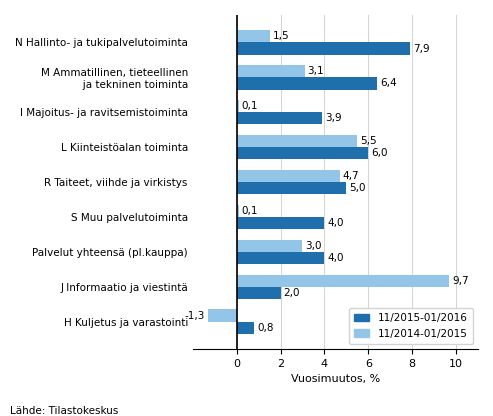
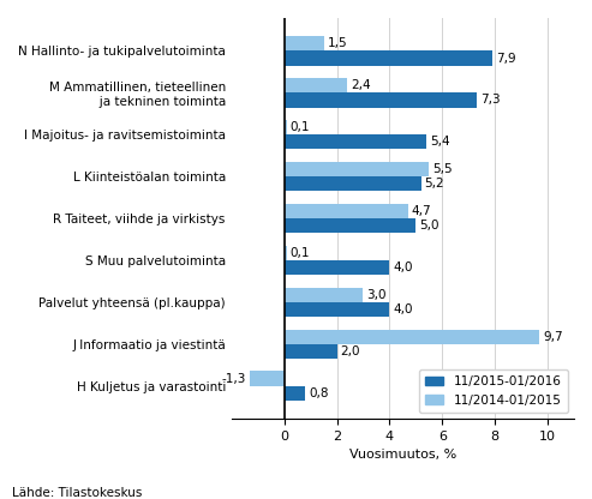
11/2014-01/2015/M Ammatillinen, tieteellinen ja tekninen toiminta: 3,1 -> 2,4
11/2015-01/2016/M Ammatillinen, tieteellinen ja tekninen toiminta: 6,4 -> 7,3
11/2015-01/2016/I Majoitus- ja ravitsemistoiminta: 3,9 -> 5,4
11/2015-01/2016/L Kiinteistöalan toiminta: 6,0 -> 5,2
